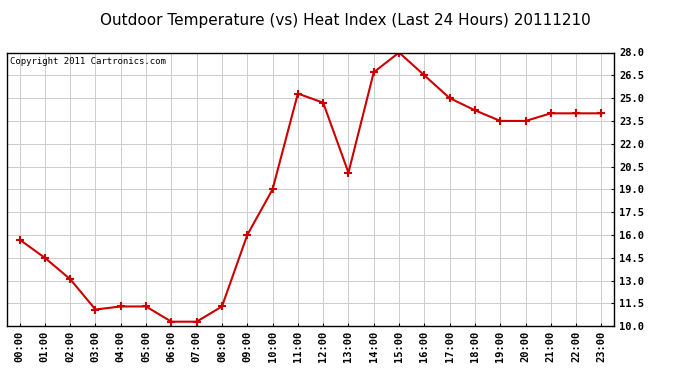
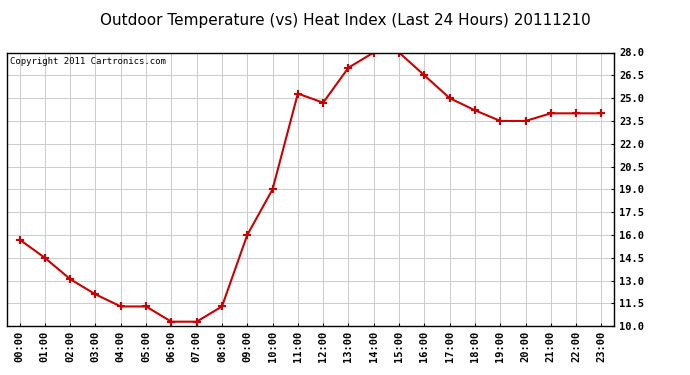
03:00: 11.1 -> 12.1
13:00: 20.1 -> 27.0
14:00: 26.7 -> 28.0
